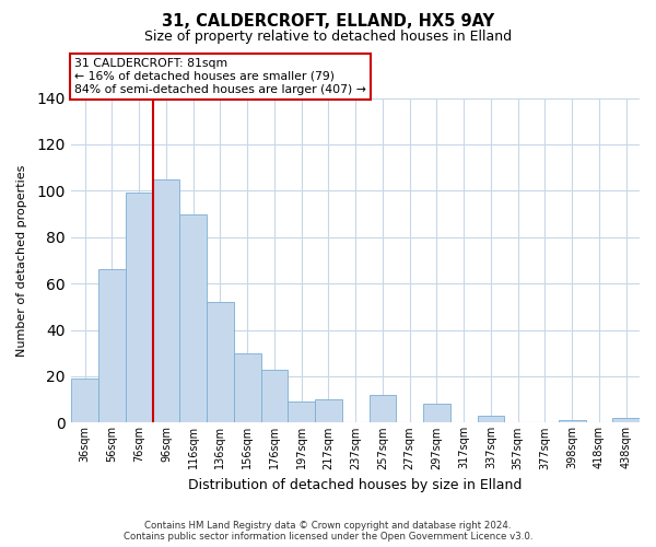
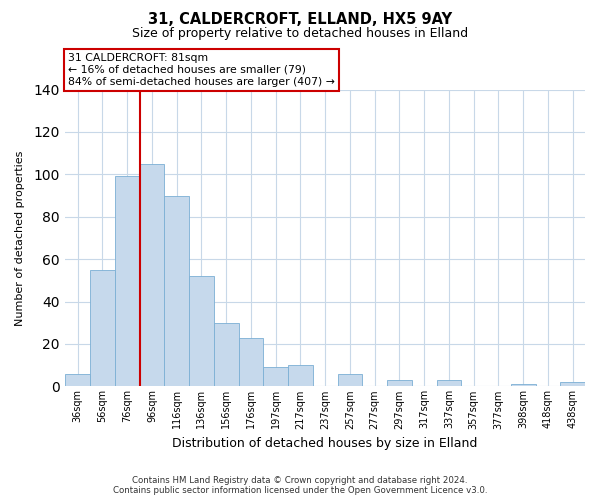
36sqm: 19 -> 6
56sqm: 66 -> 55
257sqm: 12 -> 6
297sqm: 8 -> 3
